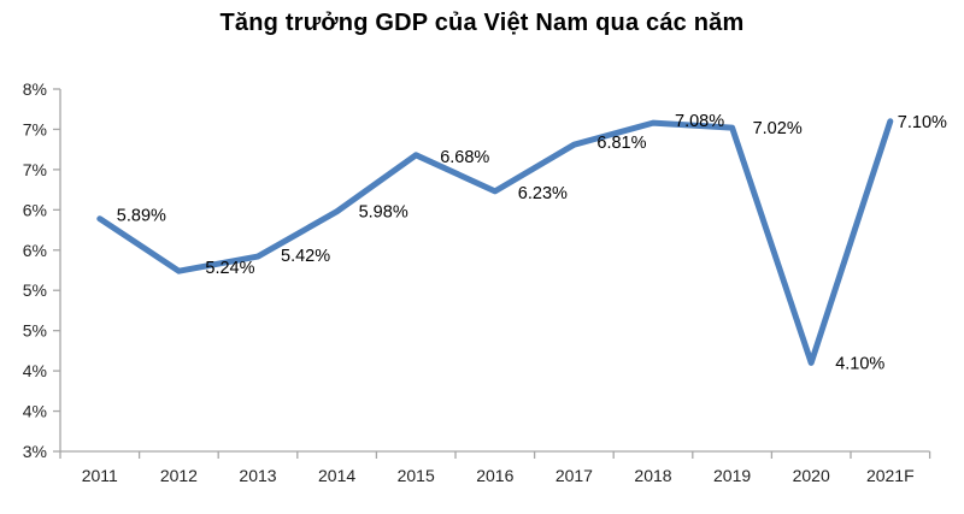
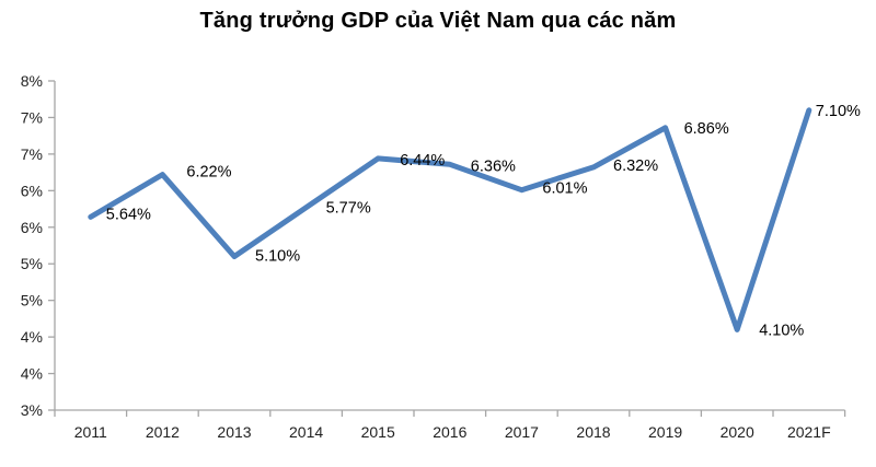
2011: 5.89% -> 5.64%
2012: 5.24% -> 6.22%
2013: 5.42% -> 5.10%
2014: 5.98% -> 5.77%
2015: 6.68% -> 6.44%
2016: 6.23% -> 6.36%
2017: 6.81% -> 6.01%
2018: 7.08% -> 6.32%
2019: 7.02% -> 6.86%
